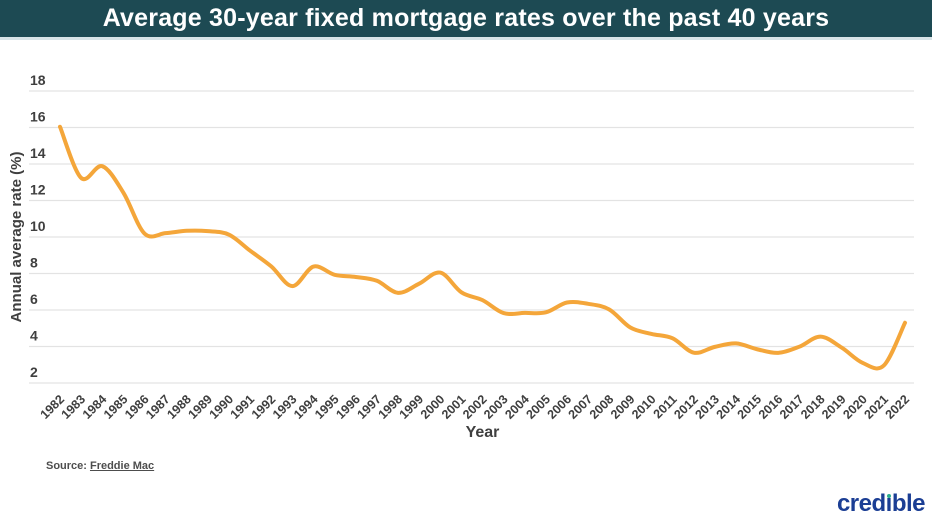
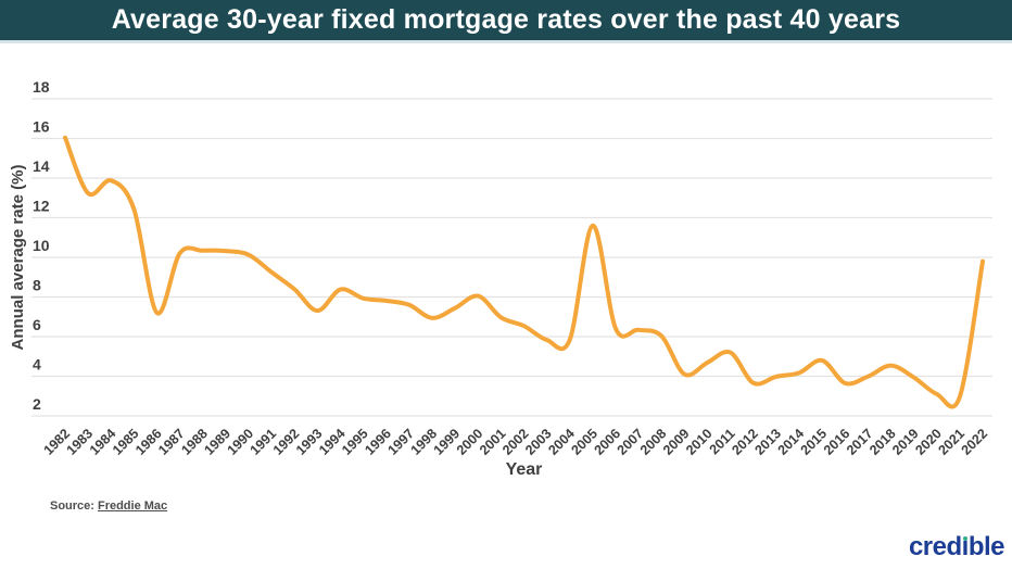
1986: 10.2 -> 7.2
2005: 5.9 -> 11.6
2009: 5.0 -> 4.1
2011: 4.5 -> 5.2
2015: 3.9 -> 4.8
2022: 5.3 -> 9.8
